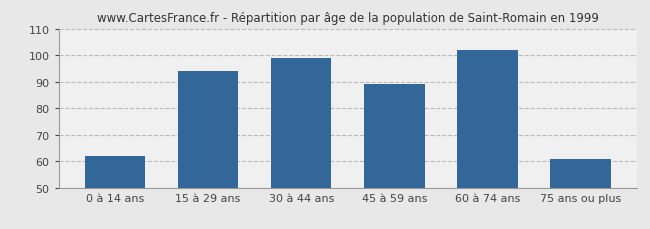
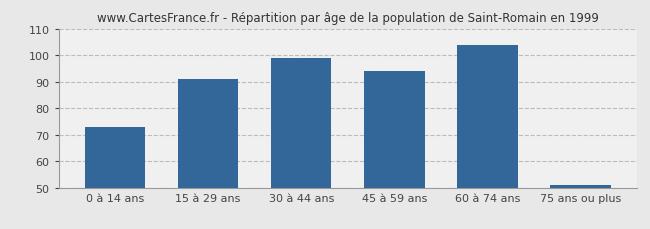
0 à 14 ans: 62 -> 73
15 à 29 ans: 94 -> 91
45 à 59 ans: 89 -> 94
60 à 74 ans: 102 -> 104
75 ans ou plus: 61 -> 51
